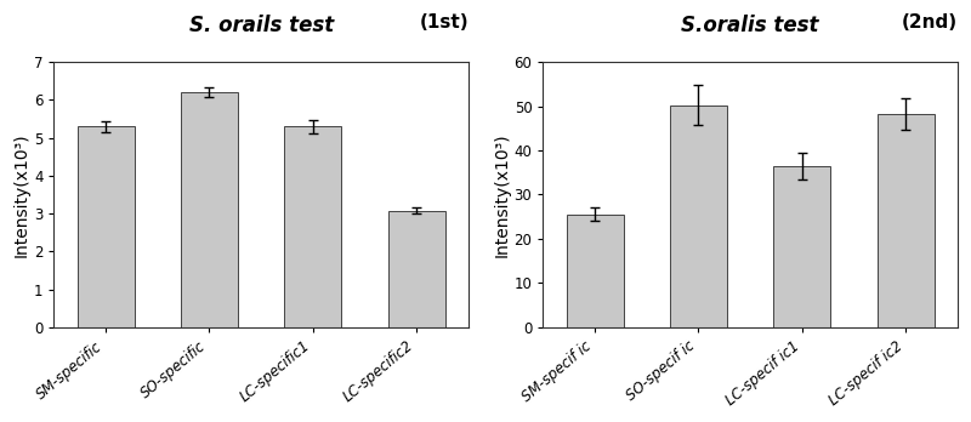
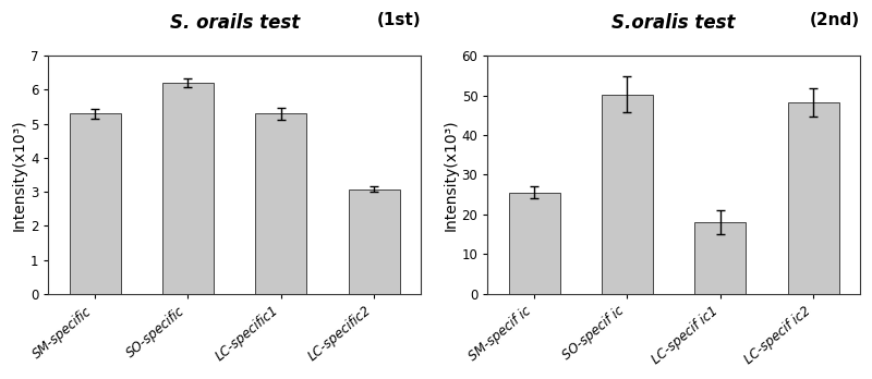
S.oralis test/LC-specif ic1: 36.5 -> 18.0
